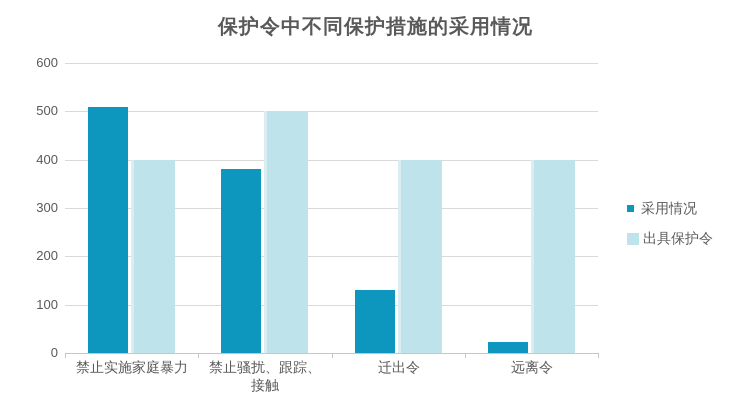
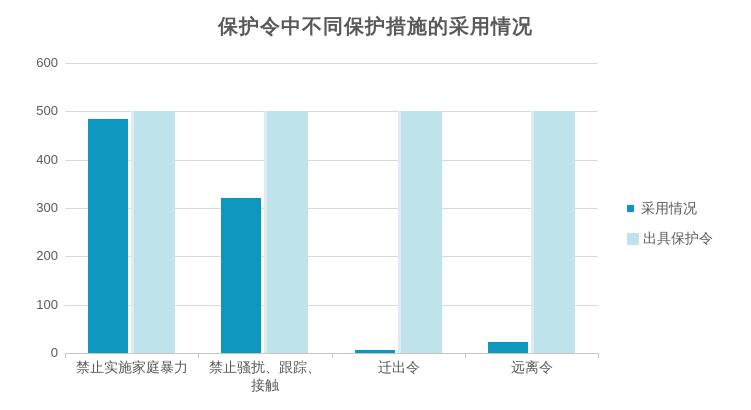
采用情况/禁止实施家庭暴力: 510 -> 480
出具保护令/禁止实施家庭暴力: 400 -> 500
采用情况/禁止骚扰、跟踪、接触: 380 -> 320
采用情况/迁出令: 130 -> 10
出具保护令/迁出令: 400 -> 500
出具保护令/远离令: 400 -> 500
